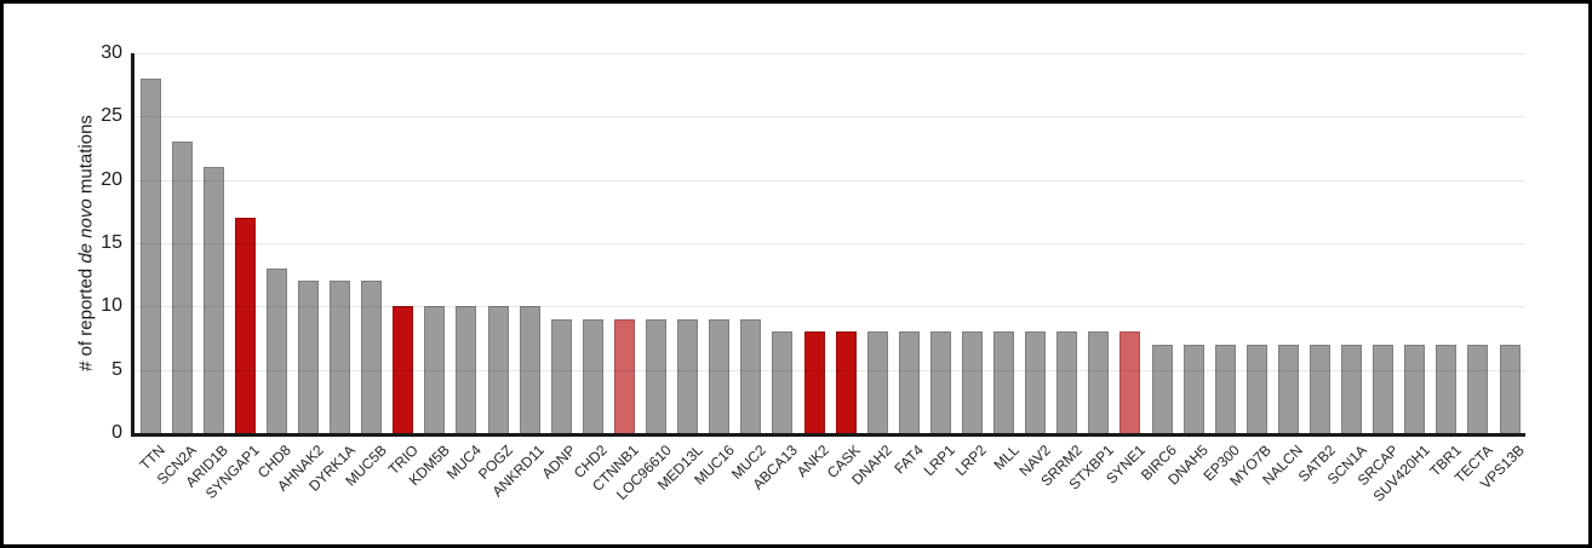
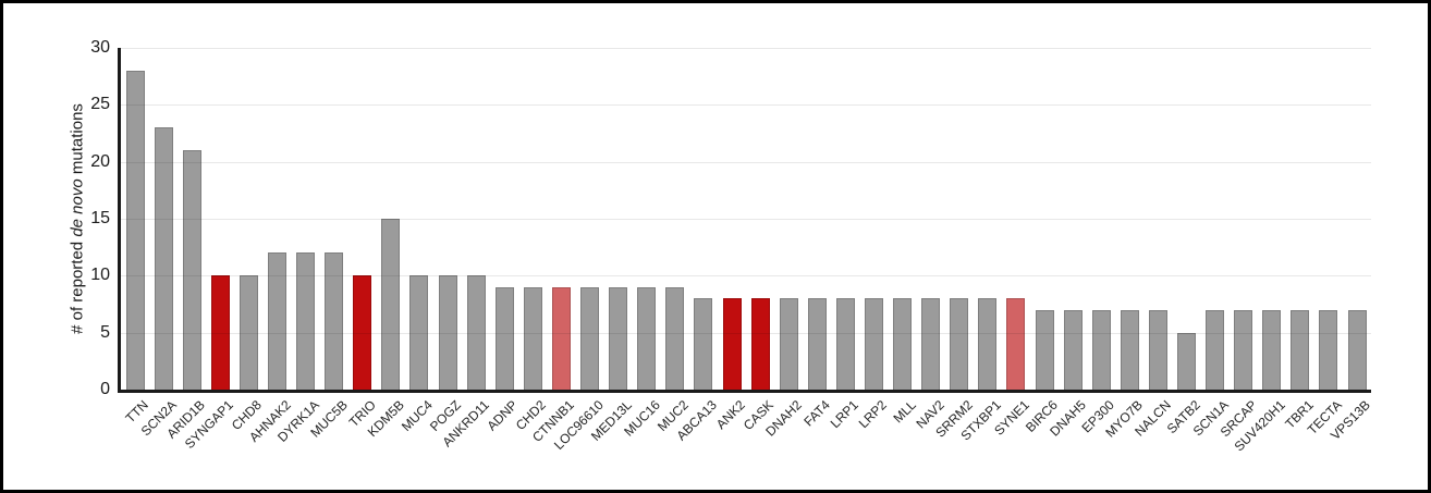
SYNGAP1: 17 -> 10
CHD8: 13 -> 10
KDM5B: 10 -> 15
SATB2: 7 -> 5
